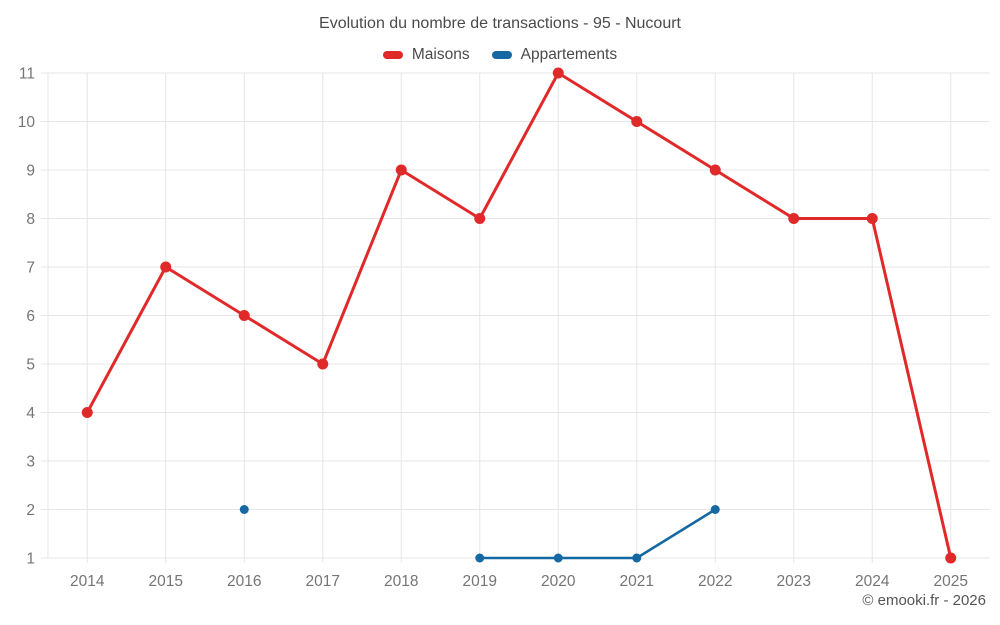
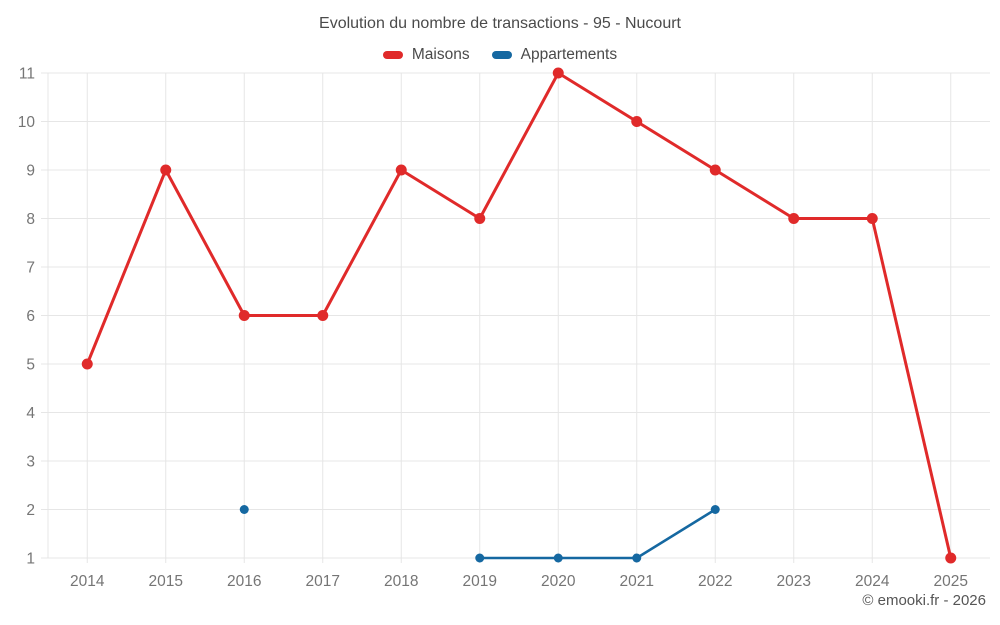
Maisons/2014: 4 -> 5
Maisons/2015: 7 -> 9
Maisons/2017: 5 -> 6
